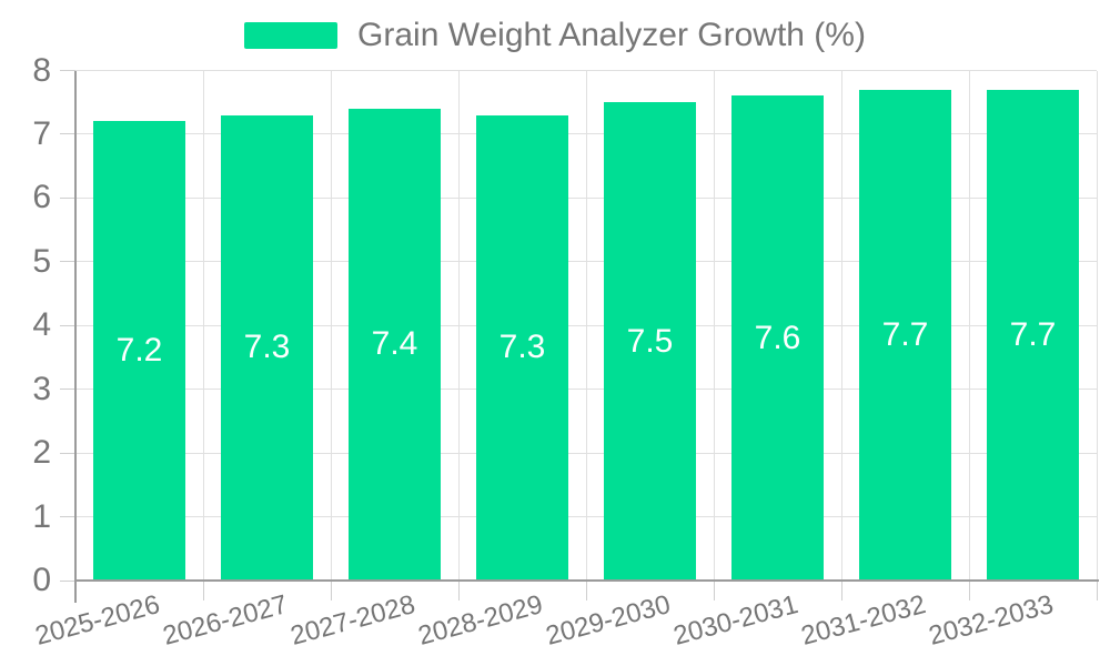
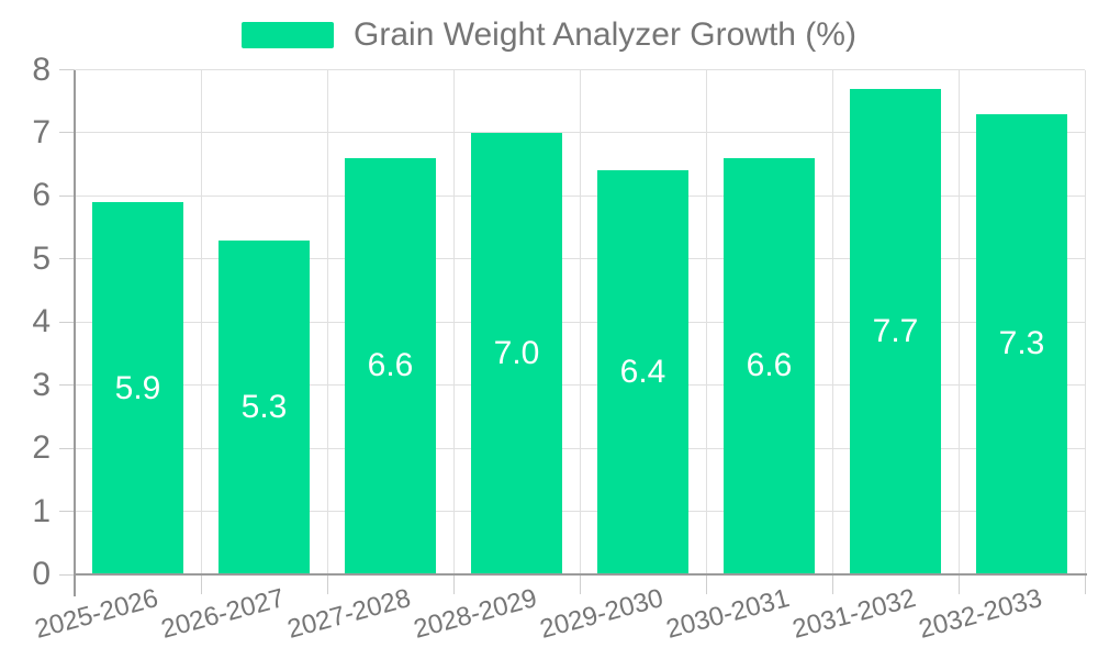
2025-2026: 7.2 -> 5.9
2026-2027: 7.3 -> 5.3
2027-2028: 7.4 -> 6.6
2028-2029: 7.3 -> 7.0
2029-2030: 7.5 -> 6.4
2030-2031: 7.6 -> 6.6
2032-2033: 7.7 -> 7.3
